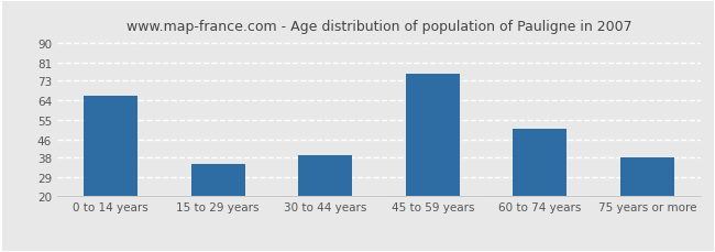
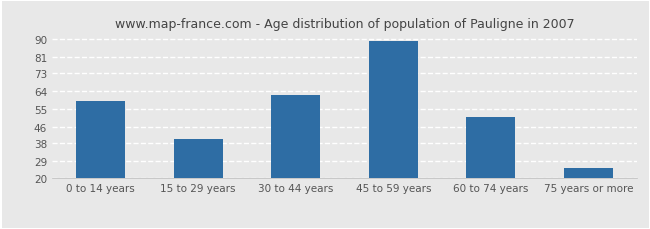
0 to 14 years: 66 -> 59
15 to 29 years: 35 -> 40
30 to 44 years: 39 -> 62
45 to 59 years: 76 -> 89
75 years or more: 38 -> 25
